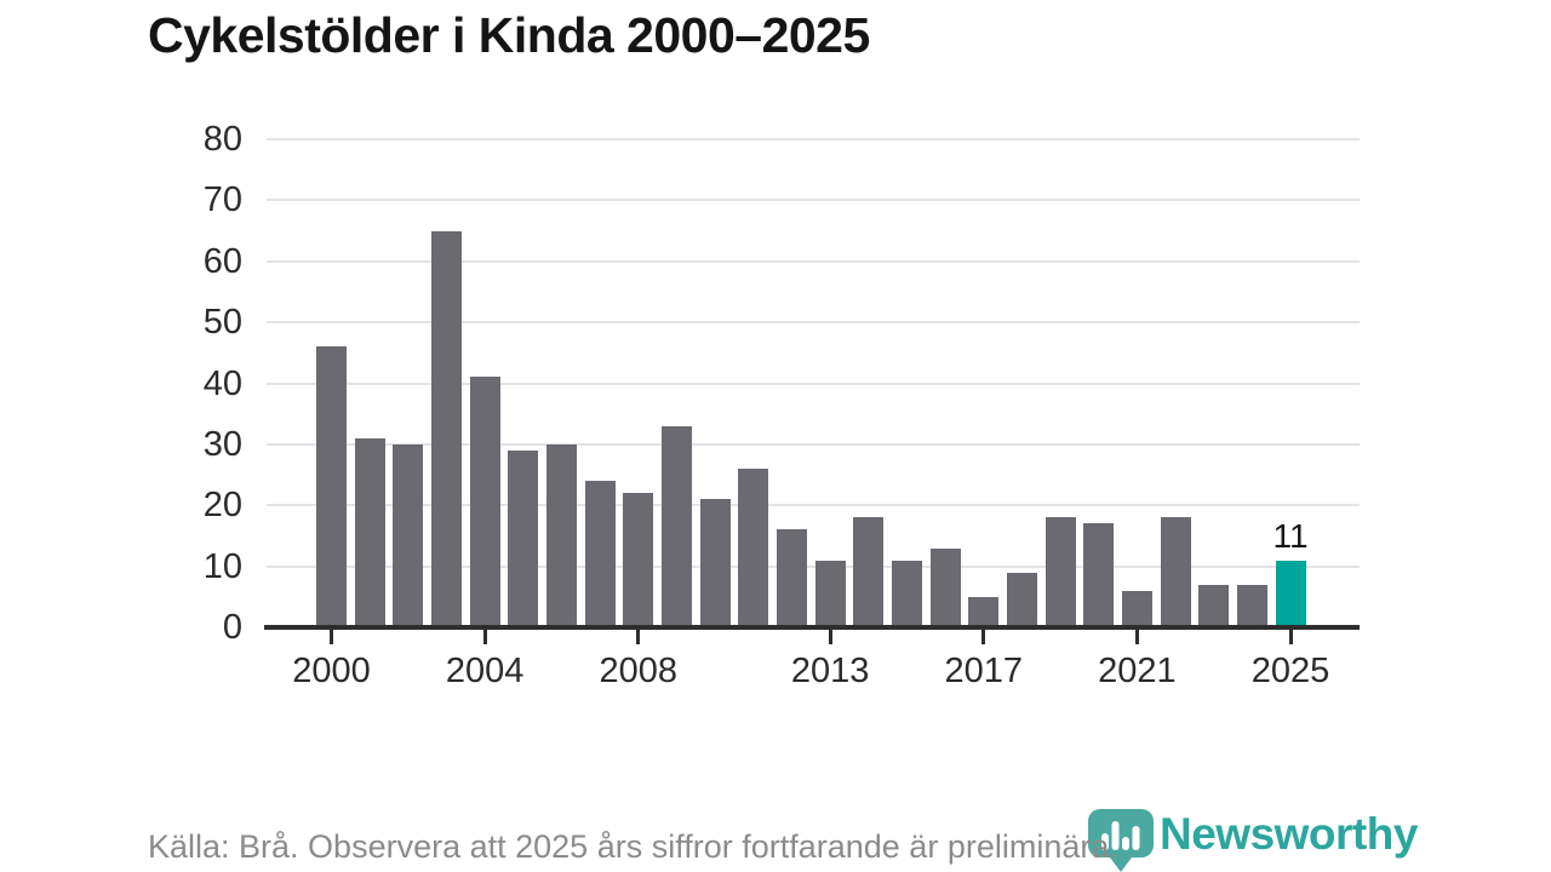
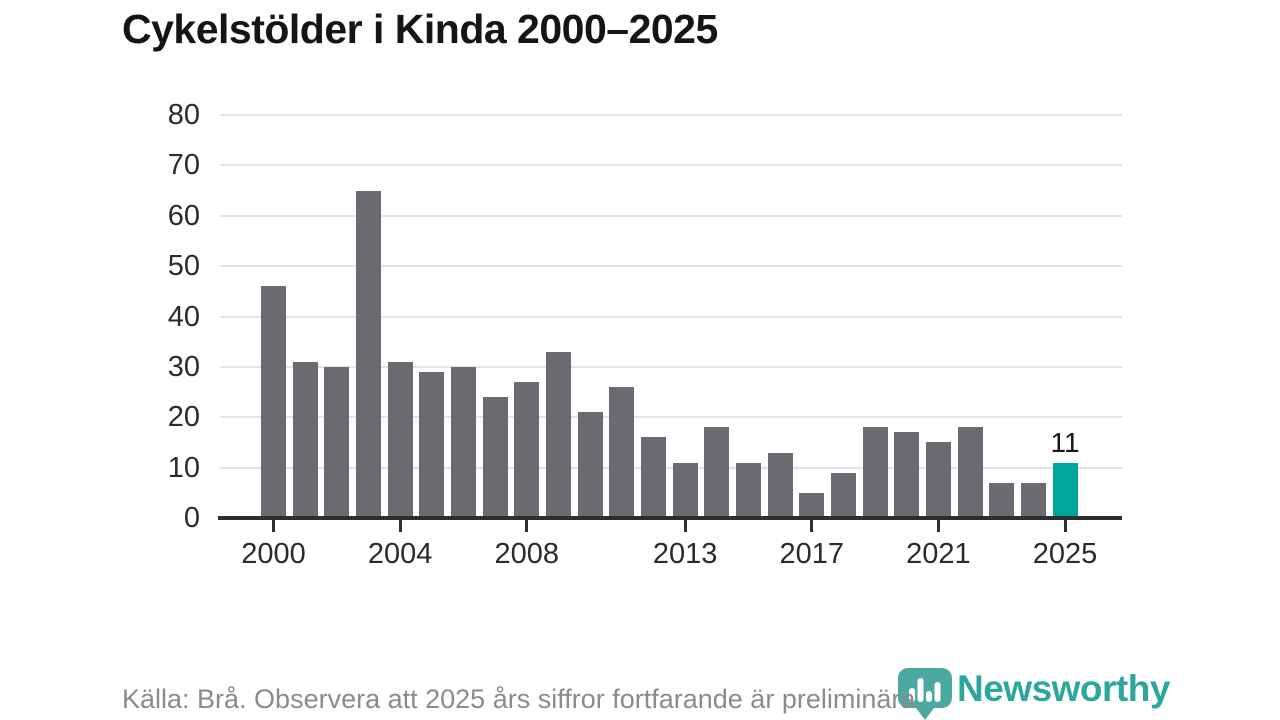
2004: 41 -> 31
2008: 22 -> 27
2021: 6 -> 15
